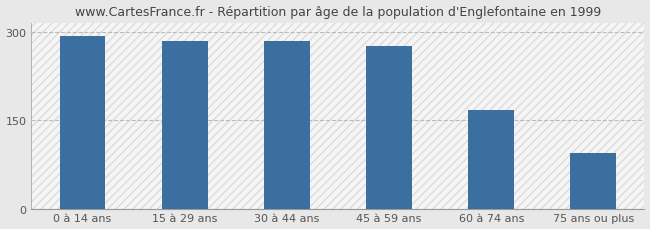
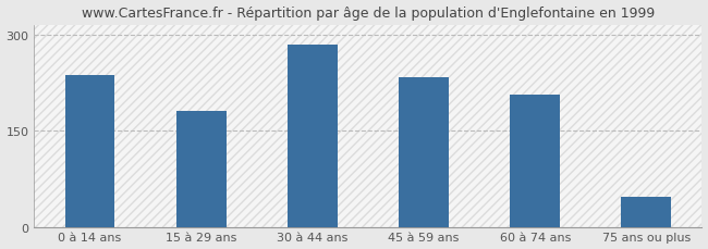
0 à 14 ans: 292 -> 236
15 à 29 ans: 284 -> 180
45 à 59 ans: 276 -> 234
60 à 74 ans: 168 -> 206
75 ans ou plus: 95 -> 46
